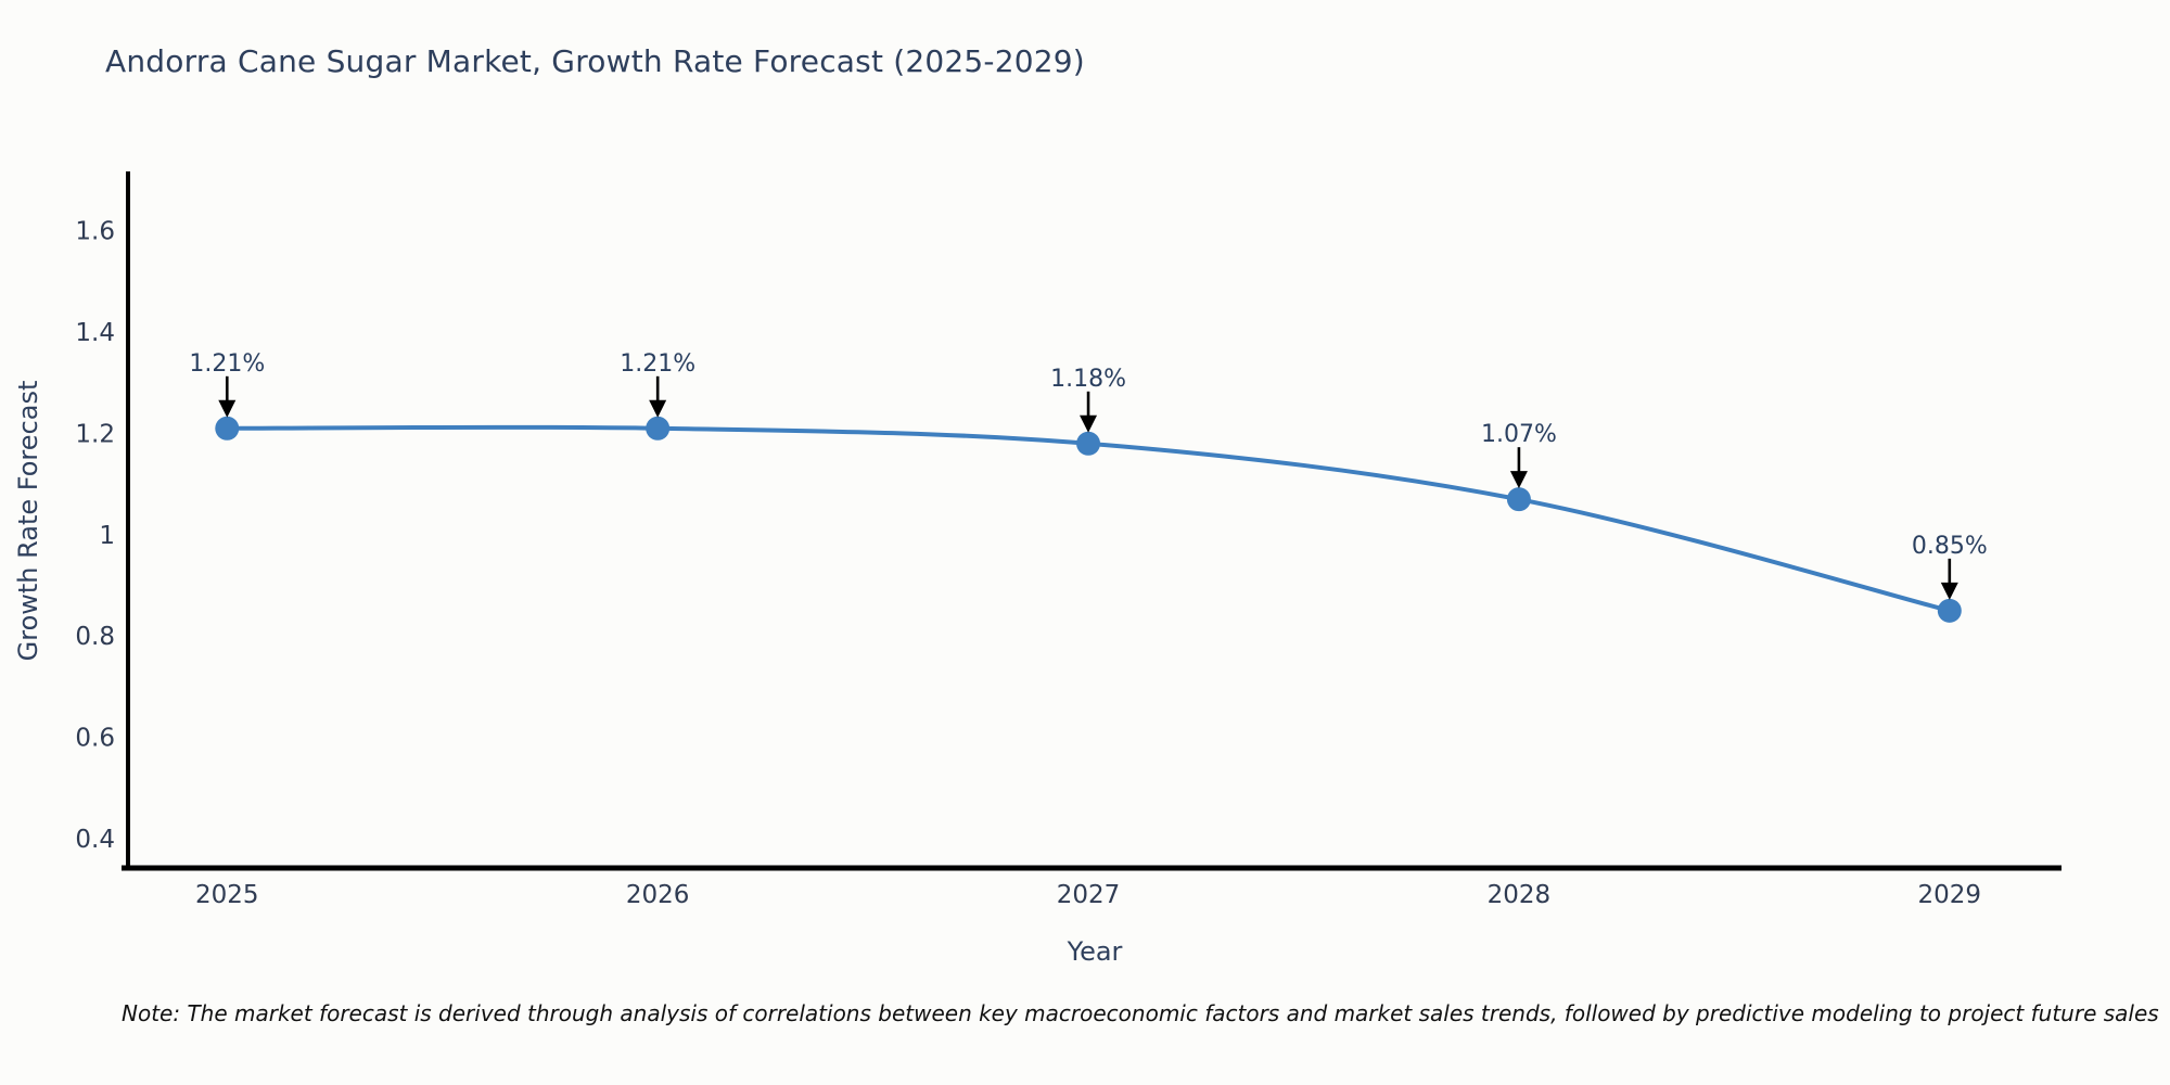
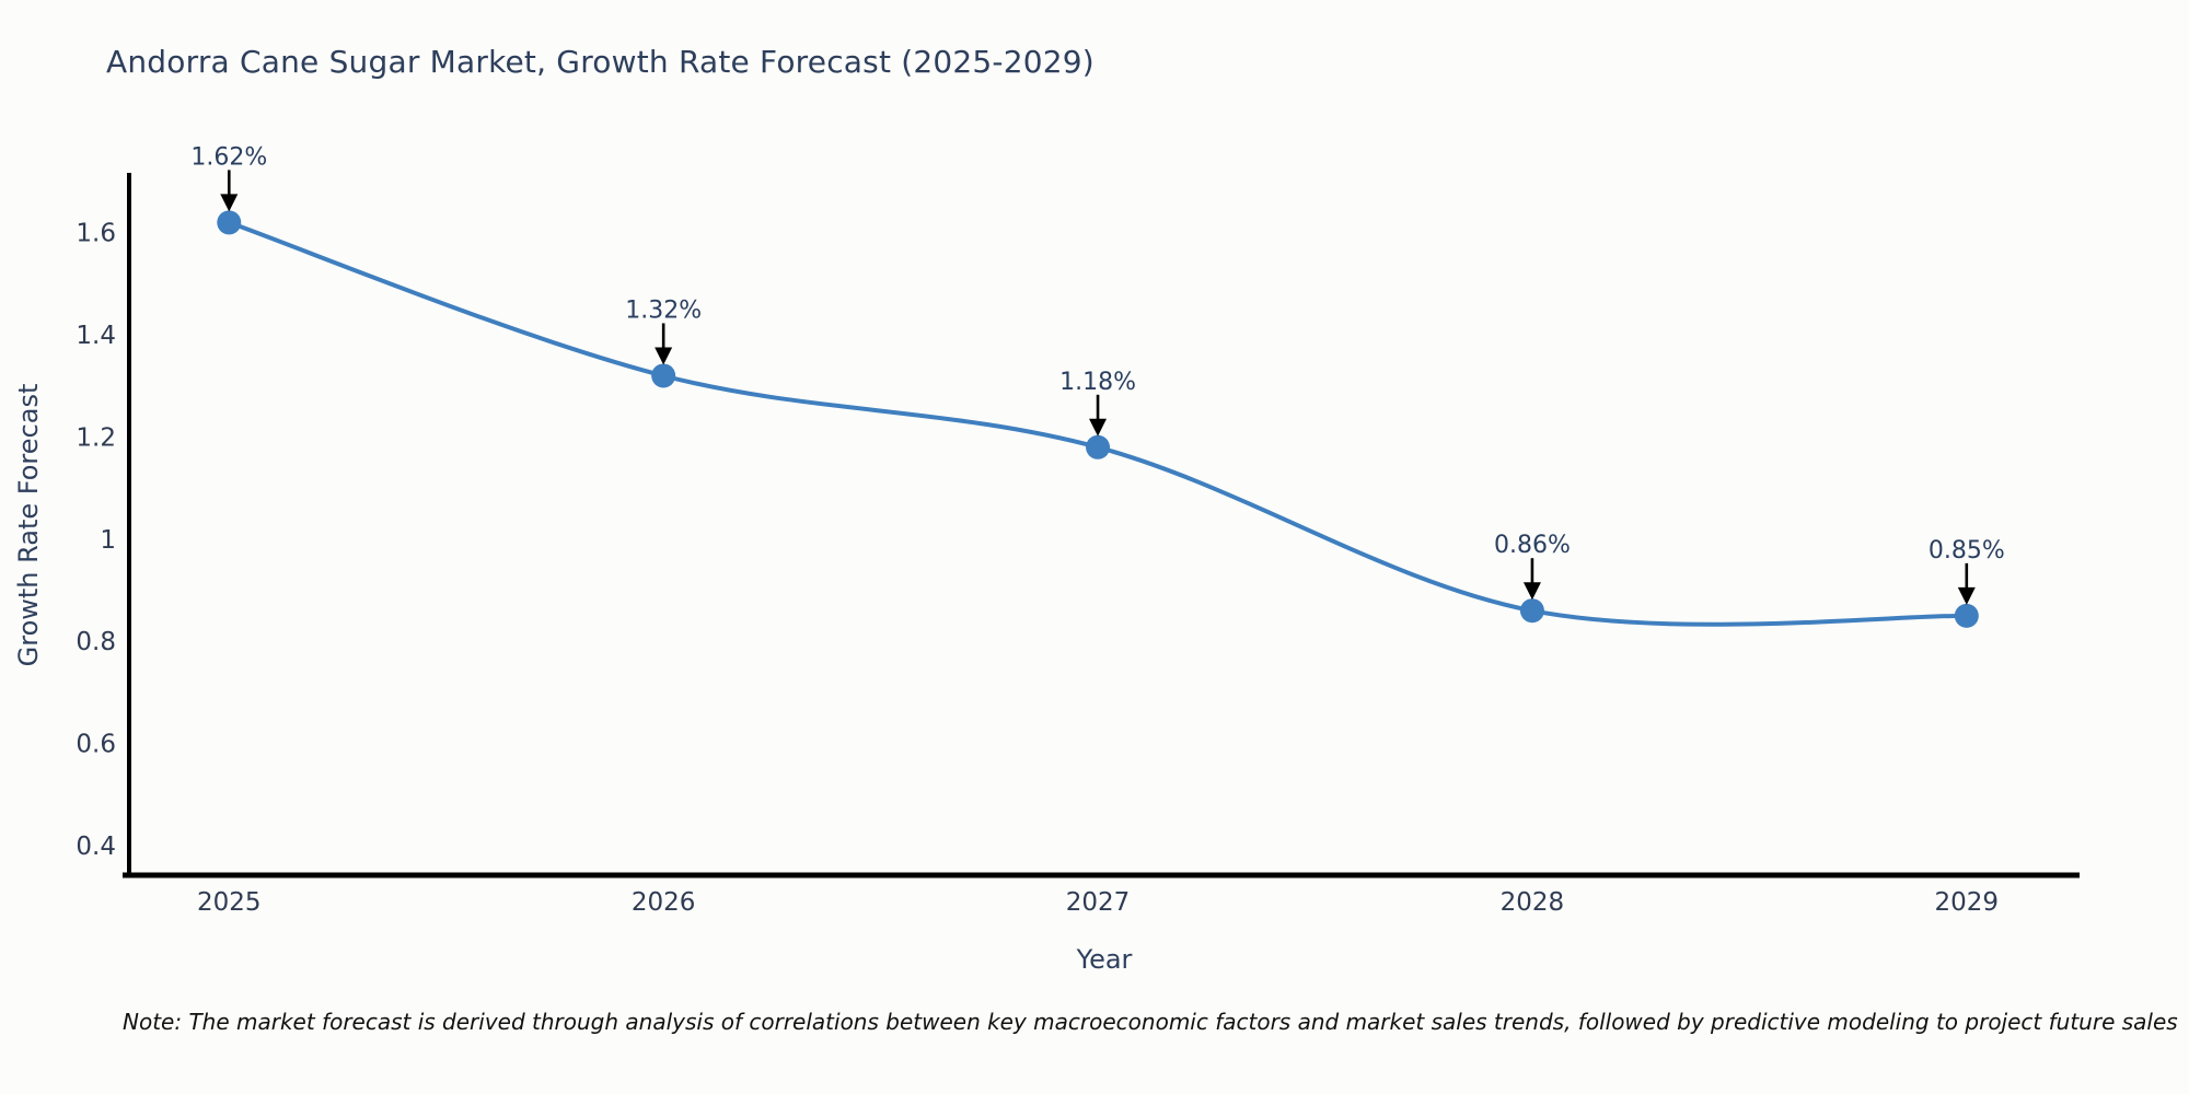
2025: 1.21% -> 1.62%
2026: 1.21% -> 1.32%
2028: 1.07% -> 0.86%
